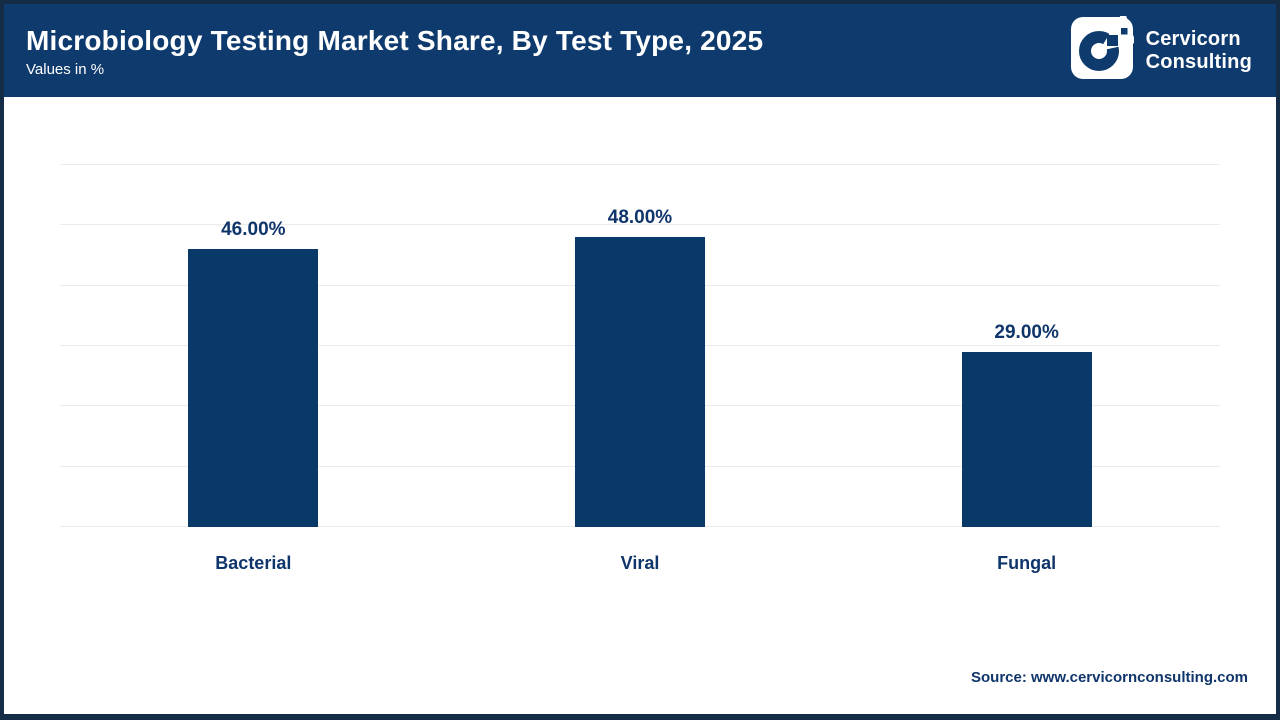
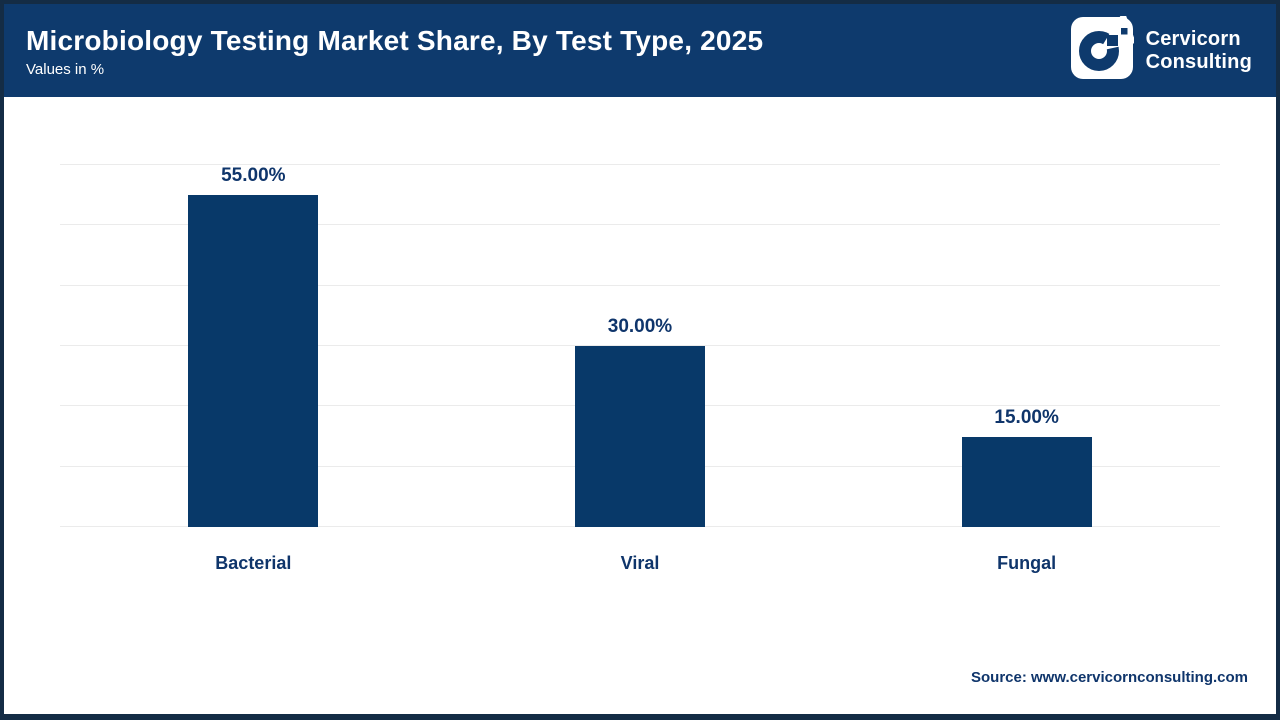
Bacterial: 46.00% -> 55.00%
Viral: 48.00% -> 30.00%
Fungal: 29.00% -> 15.00%
